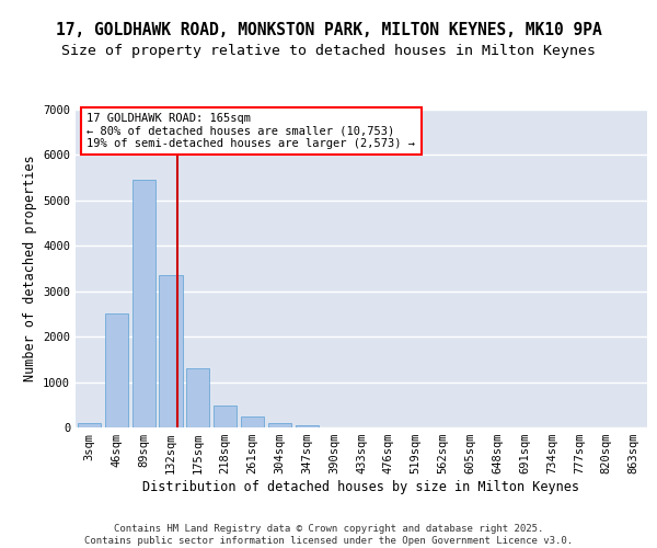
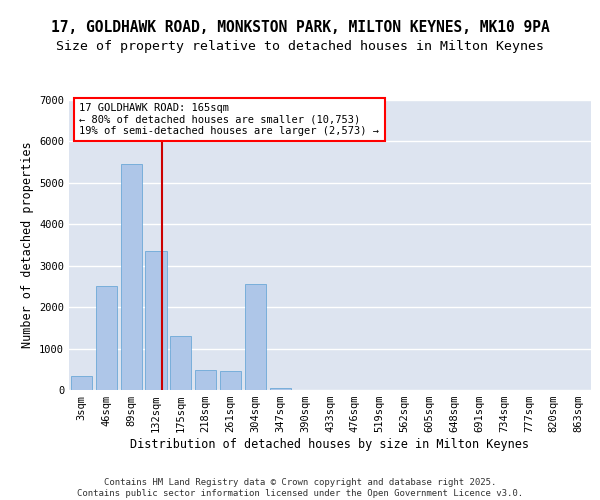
3sqm: 100 -> 350
261sqm: 230 -> 450
304sqm: 100 -> 2550
